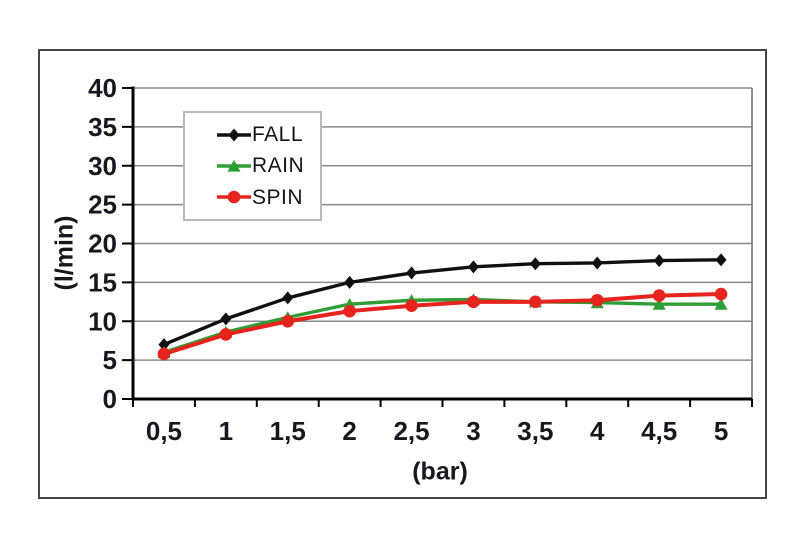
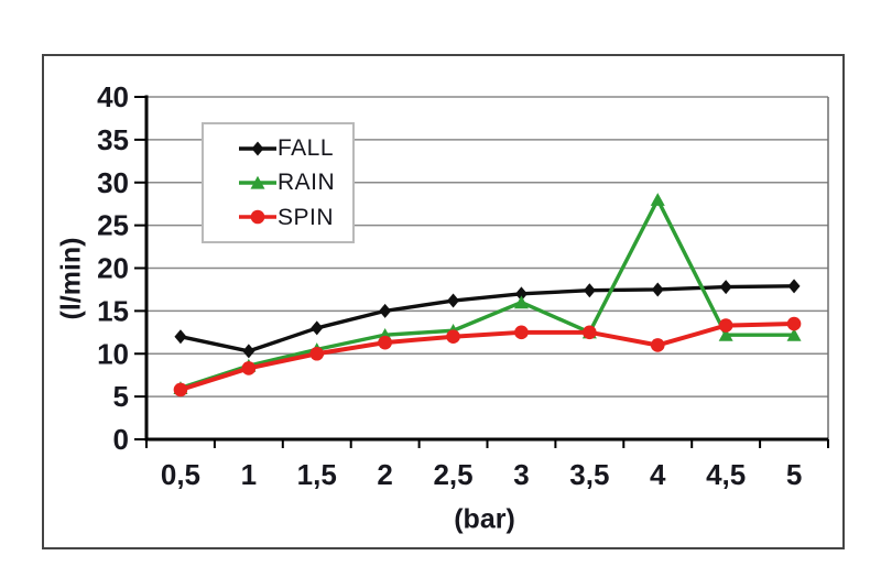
FALL/0,5: 7 -> 12
RAIN/3: 13 -> 16
RAIN/4: 12 -> 28
SPIN/4: 13 -> 11
